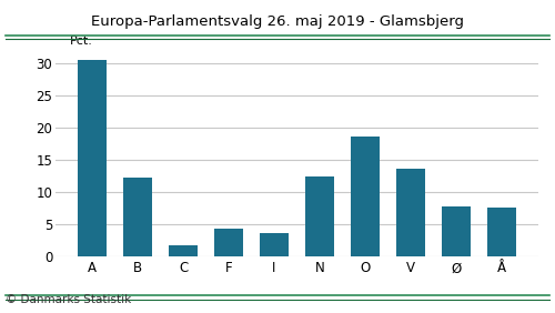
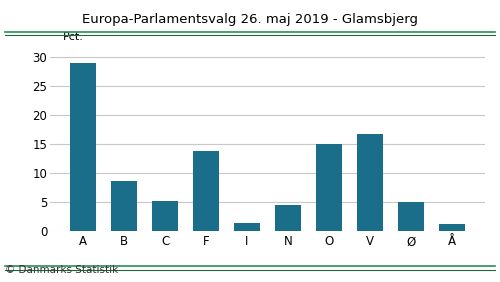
A: 30.4 -> 29.0
B: 12.2 -> 8.6
C: 1.8 -> 5.2
F: 4.4 -> 13.8
I: 3.6 -> 1.4
N: 12.4 -> 4.5
O: 18.6 -> 15.0
V: 13.6 -> 16.8
Ø: 7.8 -> 5.0
Å: 7.6 -> 1.2
